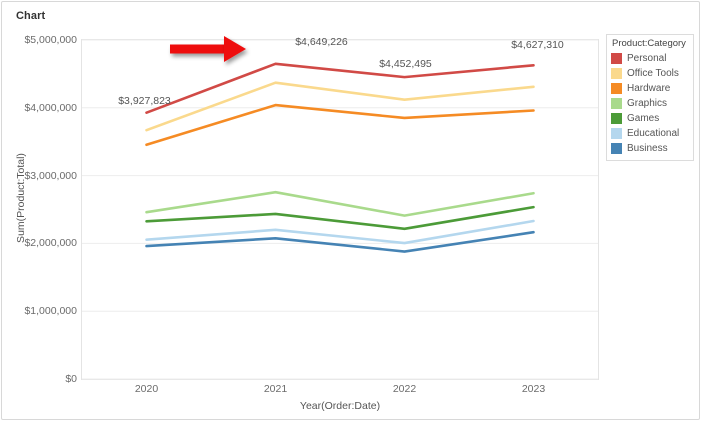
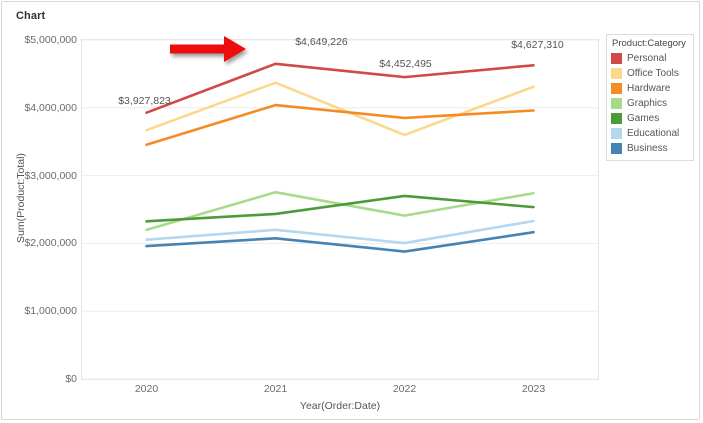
Graphics/2020: $2500000 -> $2200000
Office Tools/2022: $4100000 -> $3600000
Games/2022: $2200000 -> $2700000
